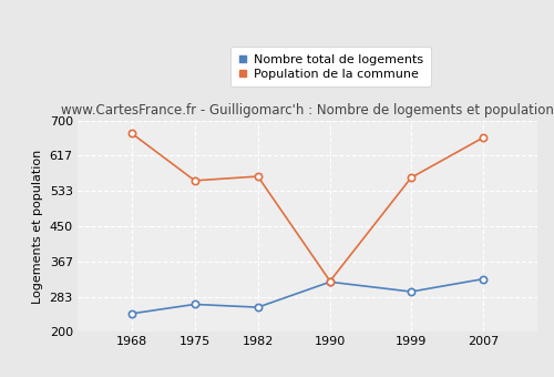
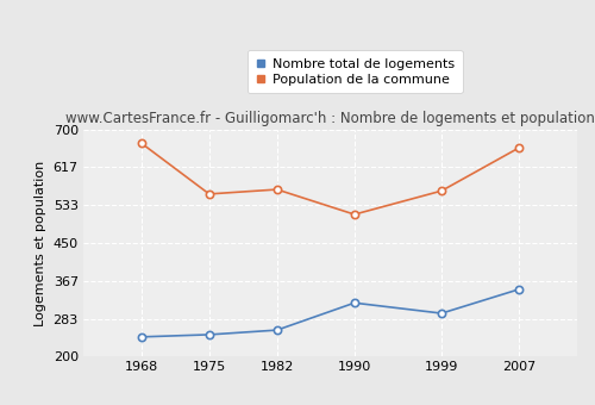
Nombre total de logements/1975: 265 -> 248
Population de la commune/1990: 320 -> 513
Nombre total de logements/2007: 325 -> 348
